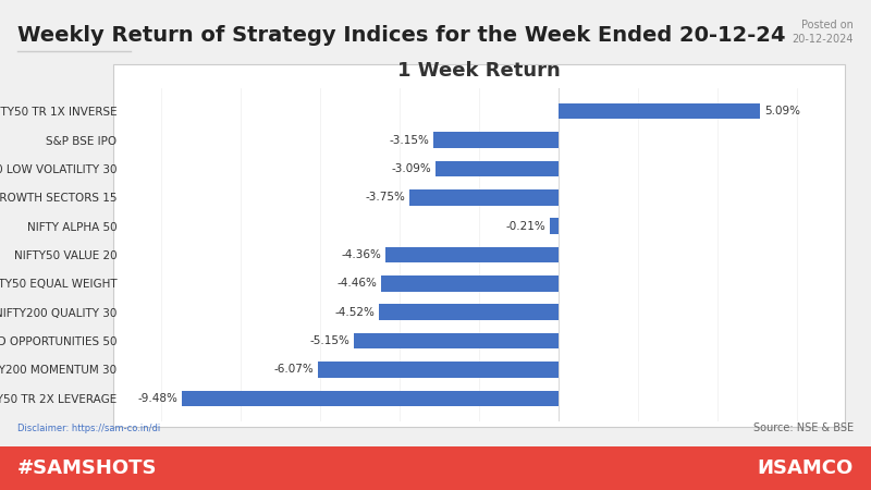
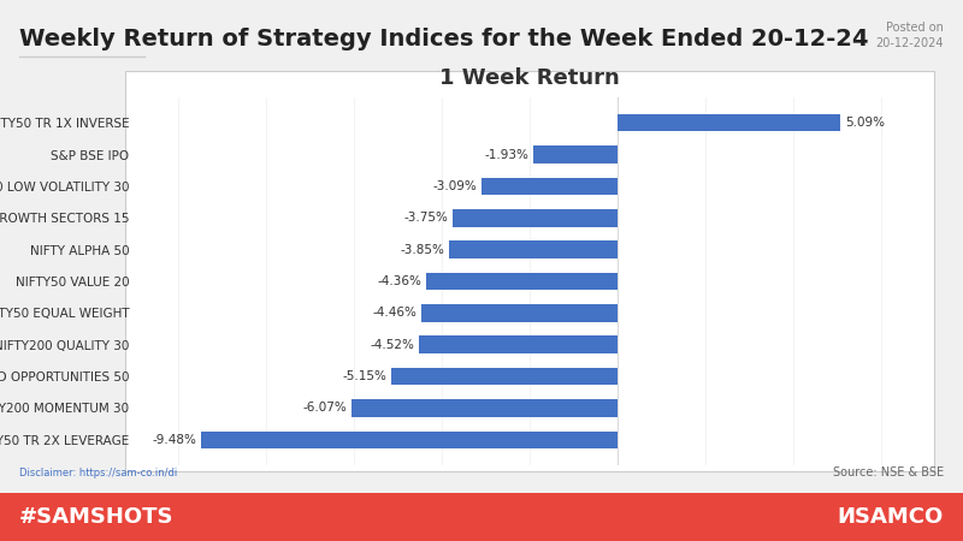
S&P BSE IPO: -3.15% -> -1.93%
NIFTY ALPHA 50: -0.21% -> -3.85%
